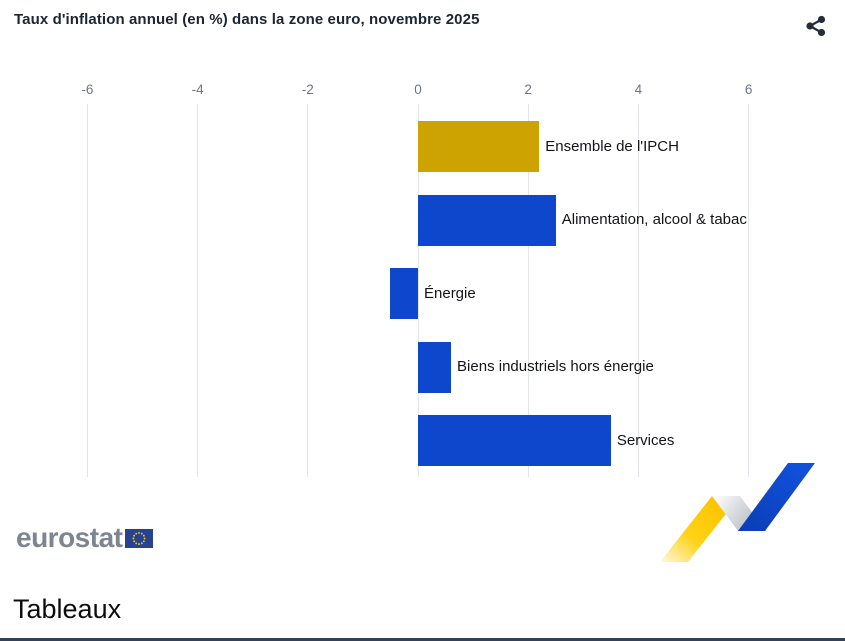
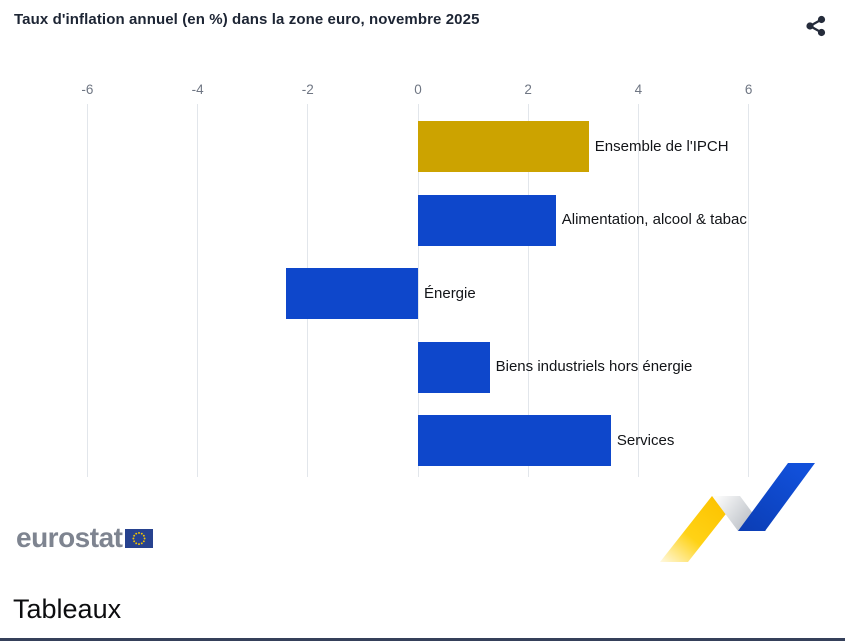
Ensemble de l'IPCH: 2.2 -> 3.1
Énergie: -0.5 -> -2.4
Biens industriels hors énergie: 0.6 -> 1.3
